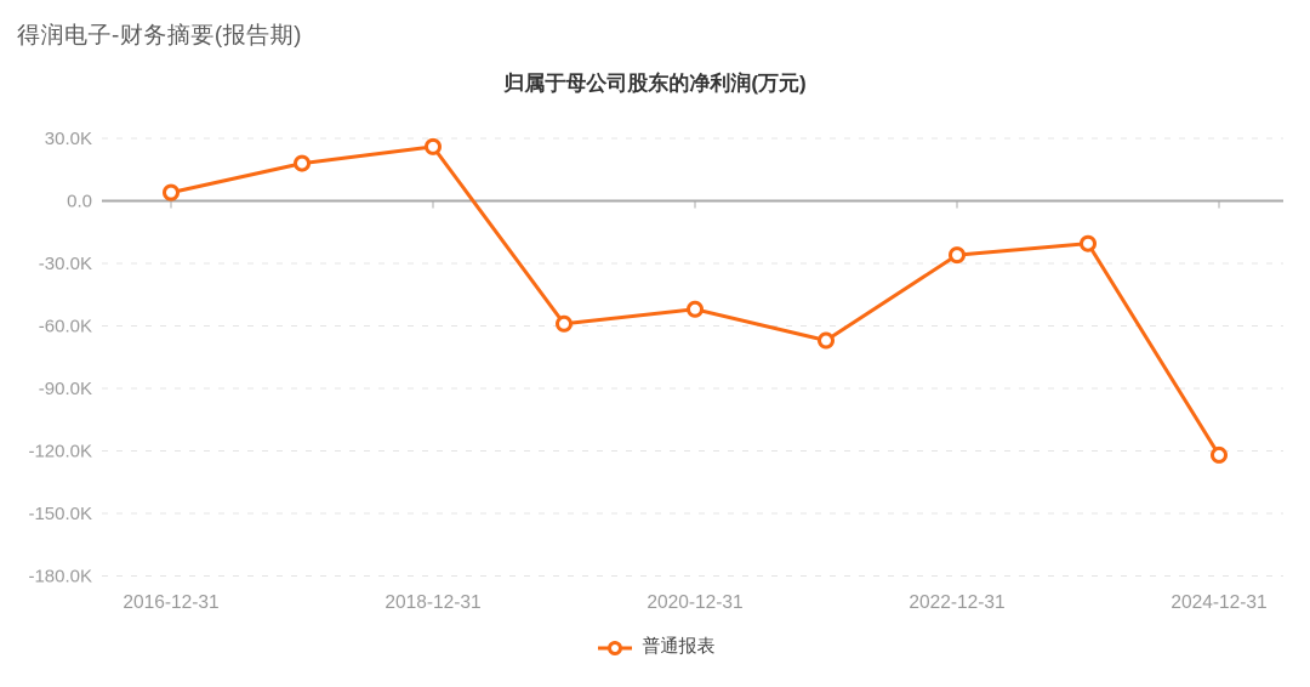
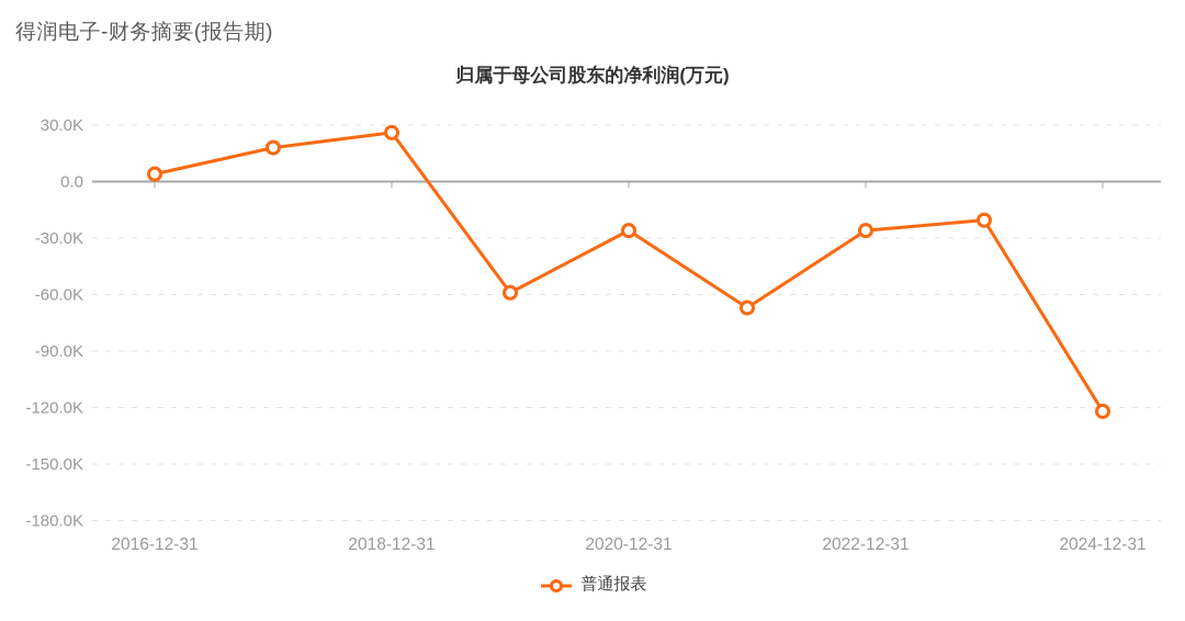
2020-12-31: -52K -> -26K
